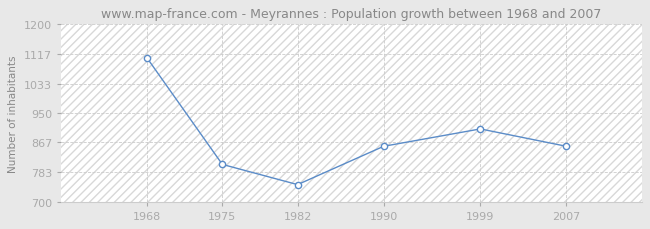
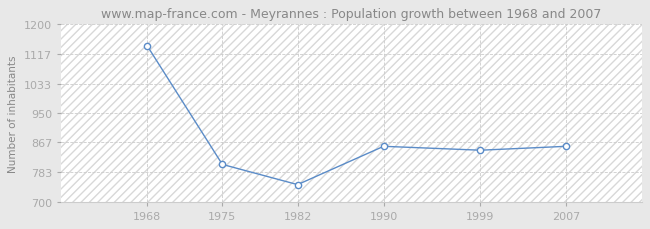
1968: 1105 -> 1140
1999: 905 -> 845
